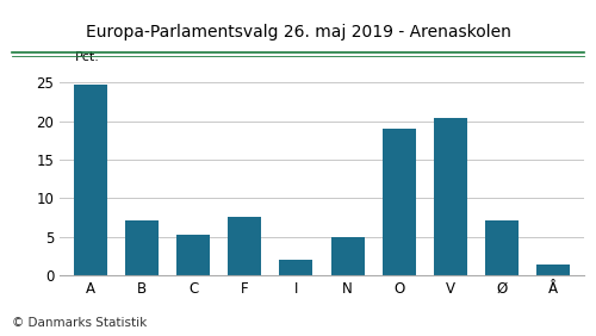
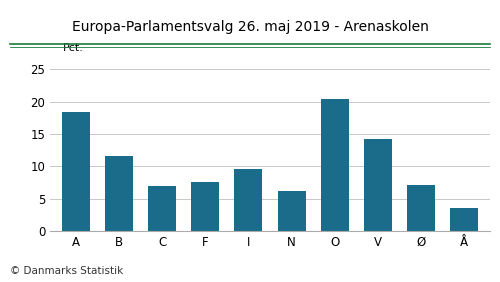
A: 24.8 -> 18.4
B: 7.1 -> 11.6
C: 5.3 -> 7.0
I: 2.1 -> 9.6
N: 5.0 -> 6.2
O: 19.1 -> 20.4
V: 20.4 -> 14.2
Å: 1.5 -> 3.6
